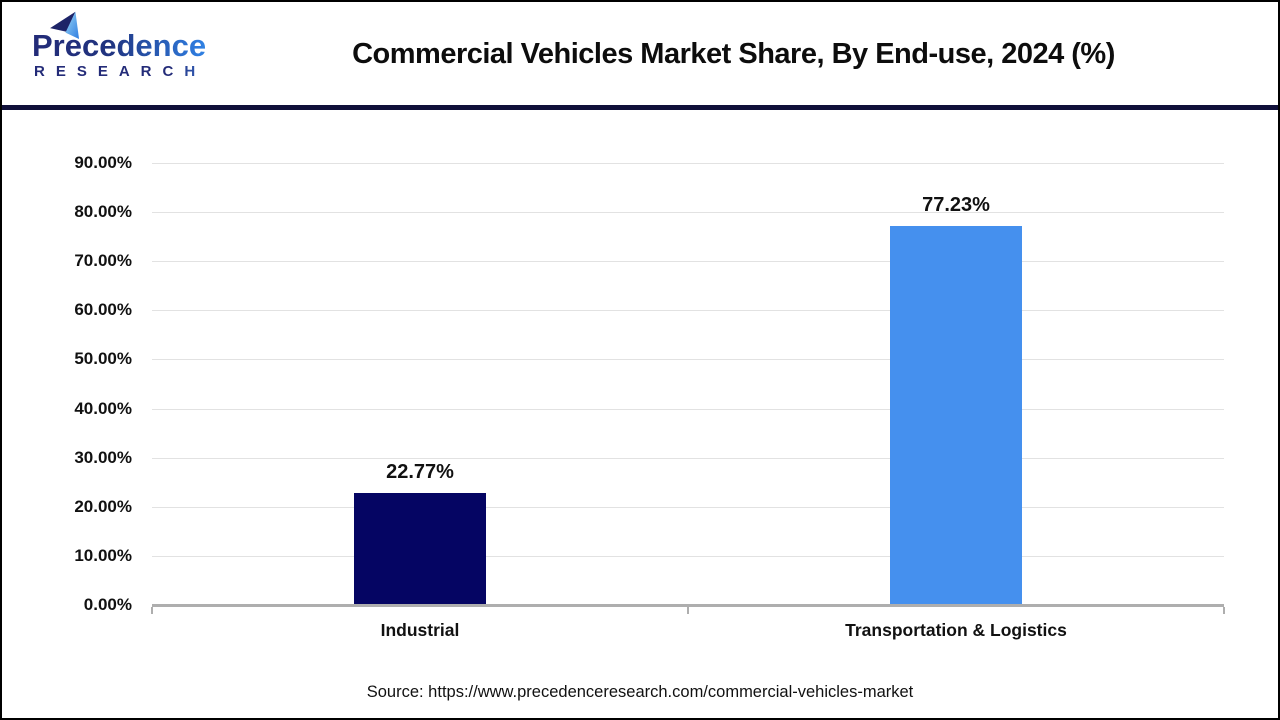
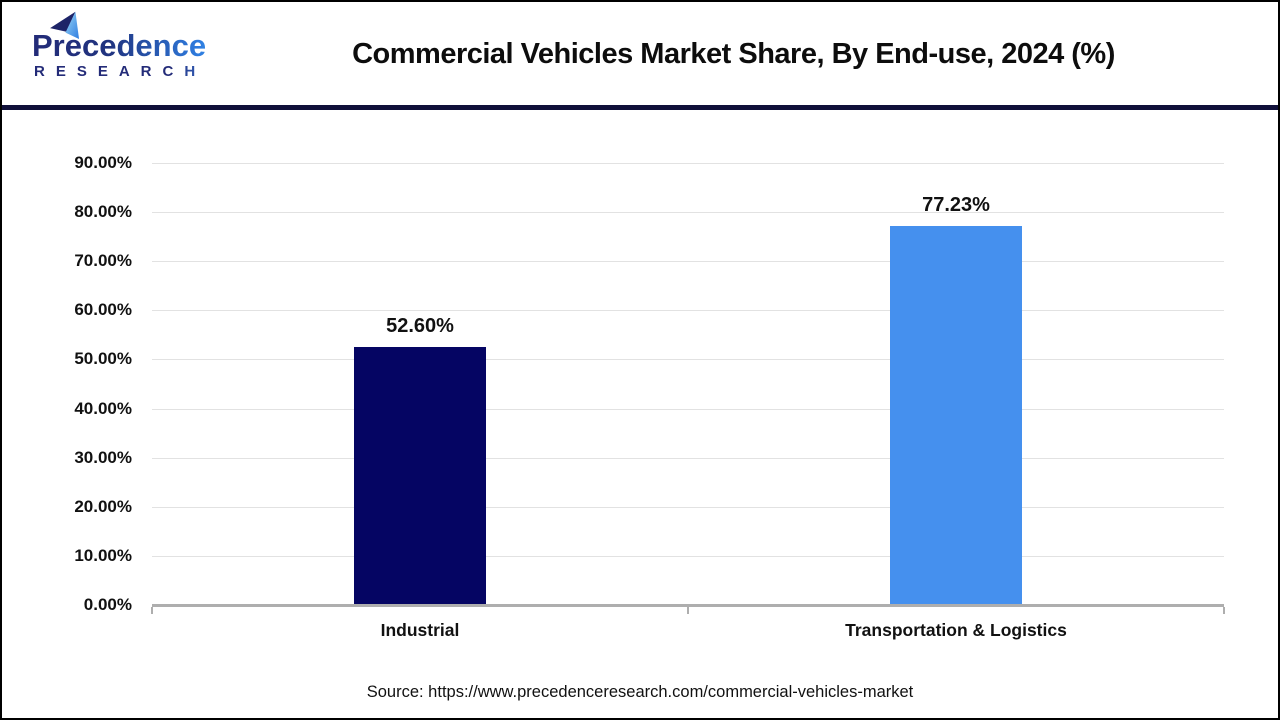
Industrial: 22.77% -> 52.60%
